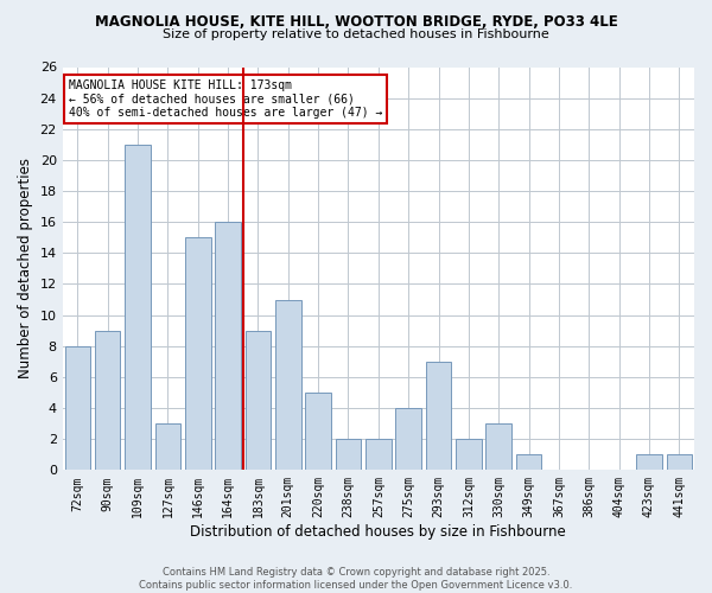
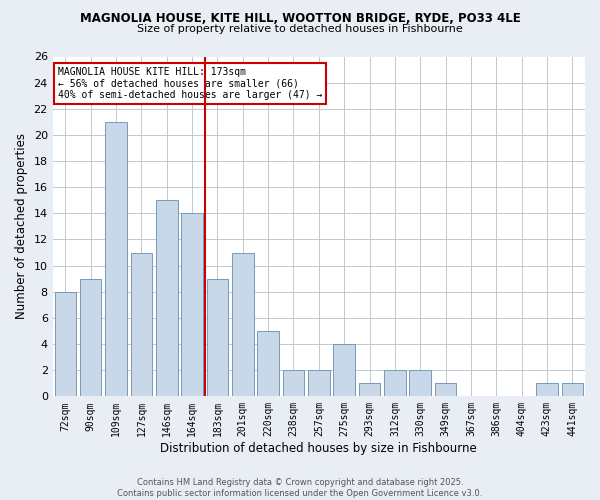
127sqm: 3 -> 11
164sqm: 16 -> 14
293sqm: 7 -> 1
330sqm: 3 -> 2
